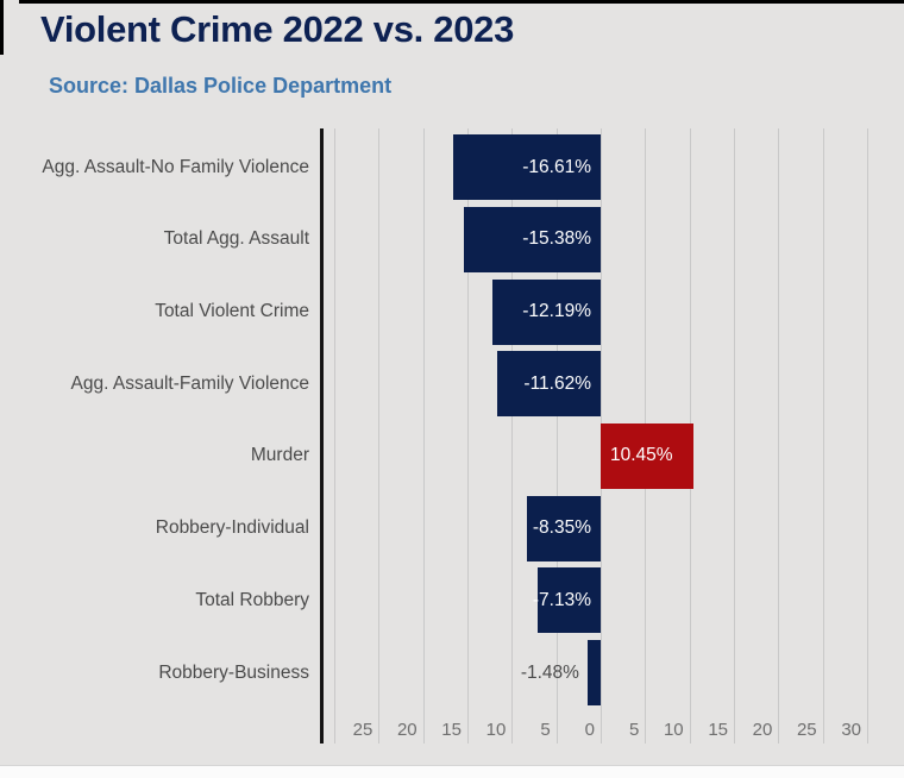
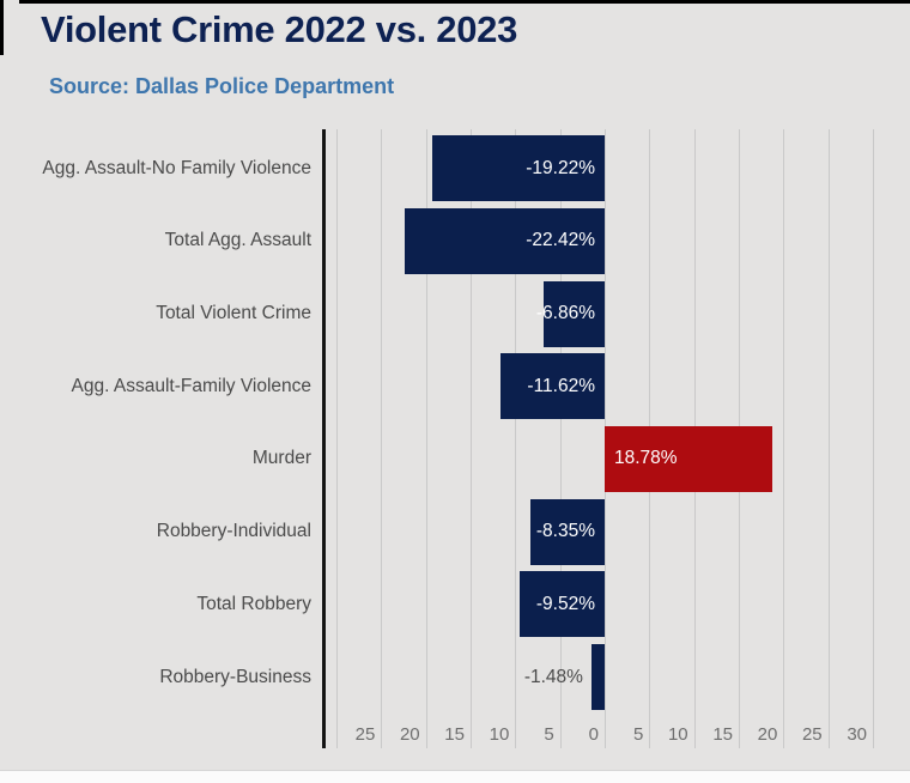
Agg. Assault-No Family Violence: -16.61% -> -19.22%
Total Agg. Assault: -15.38% -> -22.42%
Total Violent Crime: -12.19% -> -6.86%
Murder: 10.45% -> 18.78%
Total Robbery: -7.13% -> -9.52%
